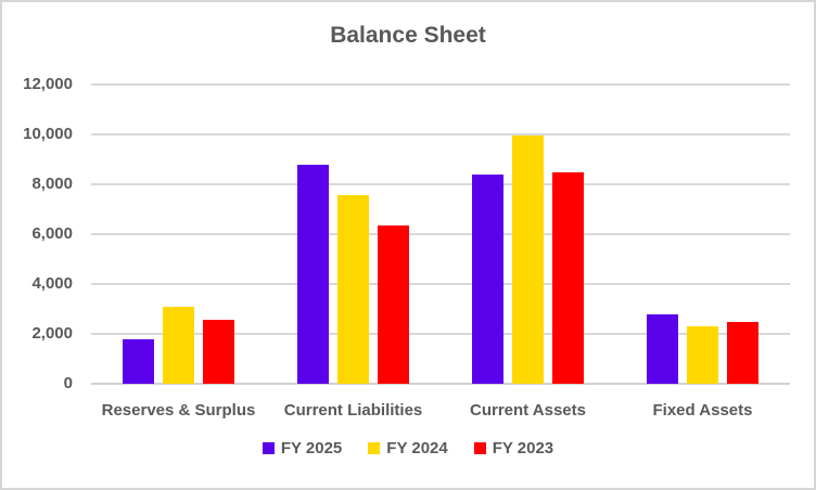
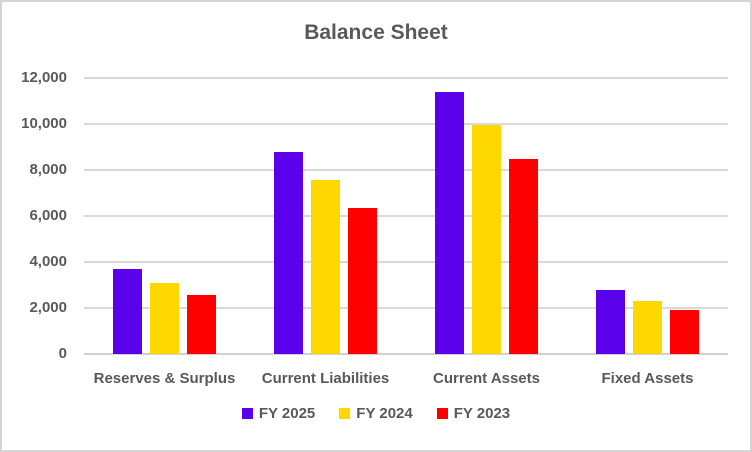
FY 2025/Reserves & Surplus: 1800 -> 3700
FY 2025/Current Assets: 8400 -> 11400
FY 2023/Fixed Assets: 2500 -> 1900
